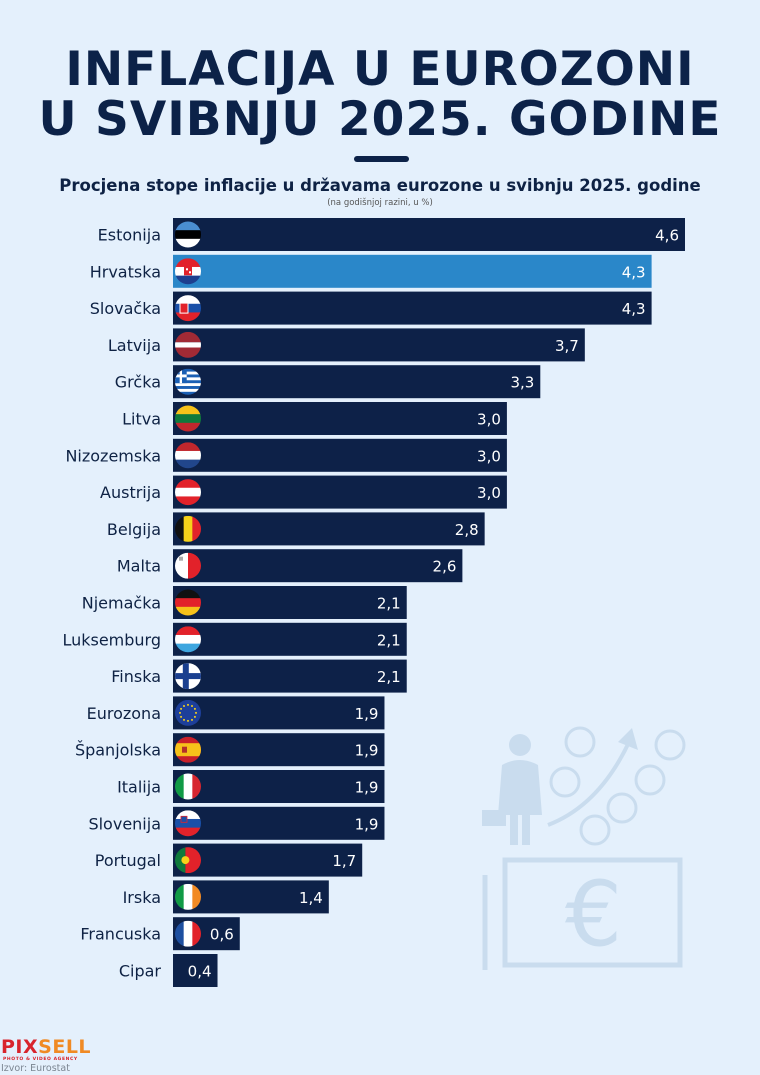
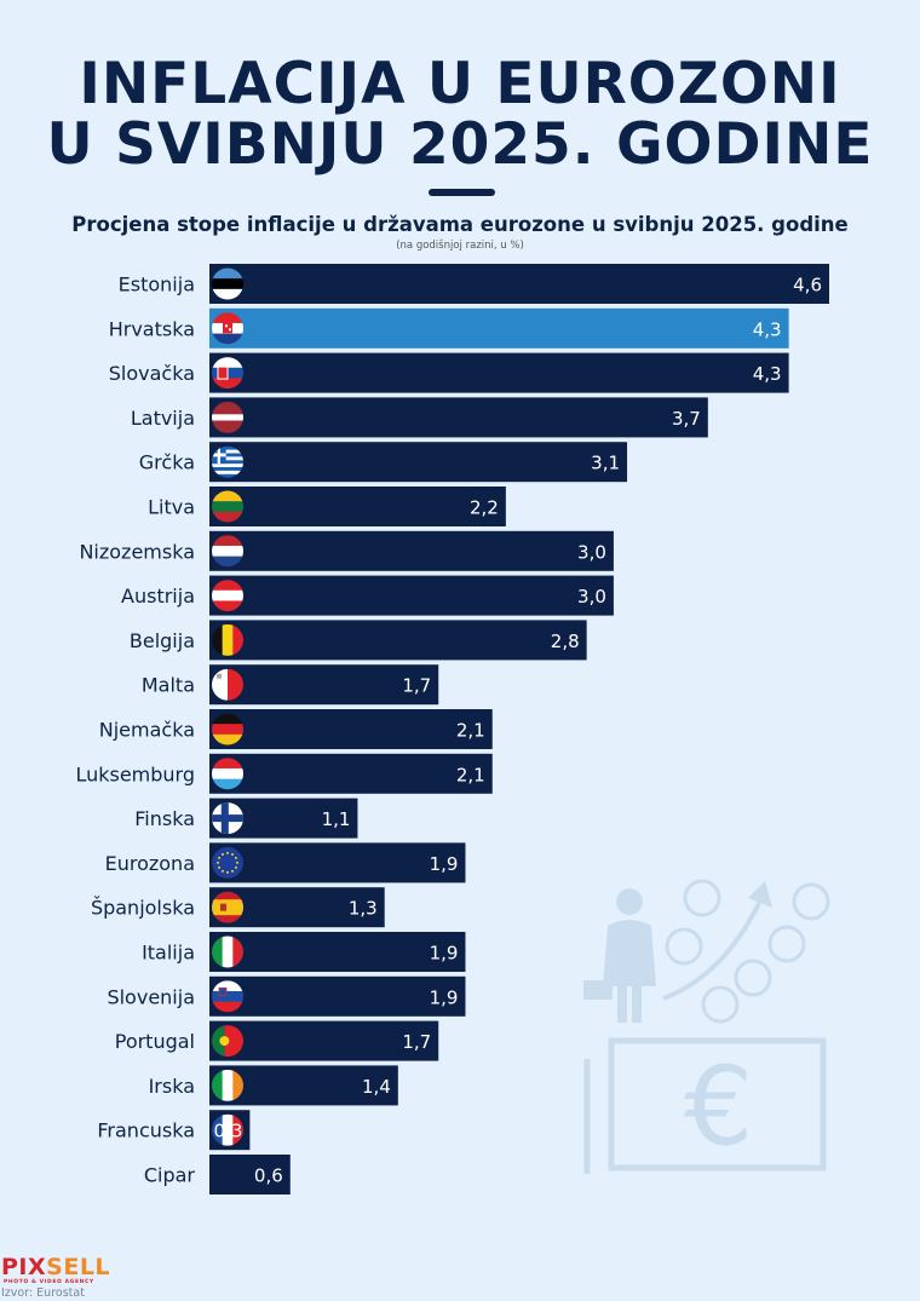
Grčka: 3,3 -> 3,1
Litva: 3,0 -> 2,2
Malta: 2,6 -> 1,7
Finska: 2,1 -> 1,1
Španjolska: 1,9 -> 1,3
Francuska: 0,6 -> 0,3
Cipar: 0,4 -> 0,6
